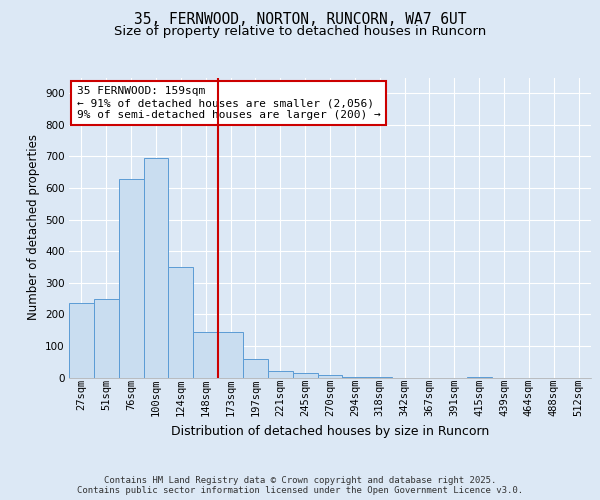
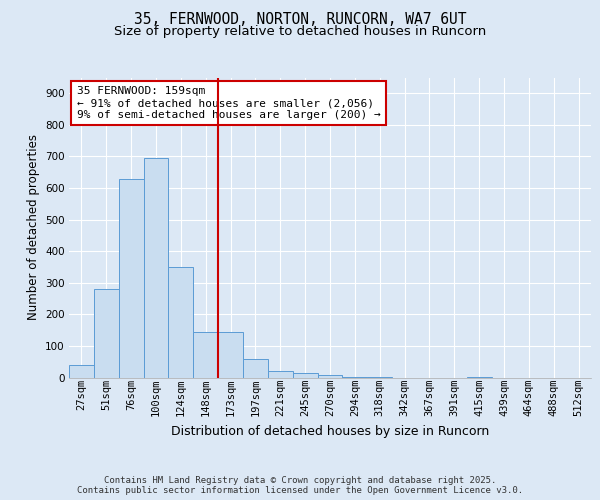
27sqm: 235 -> 40
51sqm: 250 -> 280
